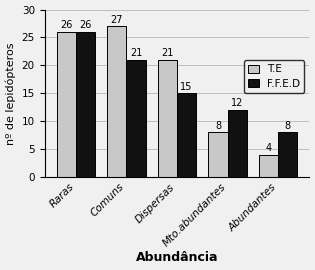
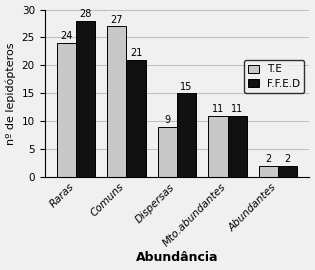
T.E/Raras: 26 -> 24
F.F.E.D/Raras: 26 -> 28
T.E/Dispersas: 21 -> 9
T.E/Mto.abundantes: 8 -> 11
F.F.E.D/Mto.abundantes: 12 -> 11
T.E/Abundantes: 4 -> 2
F.F.E.D/Abundantes: 8 -> 2
